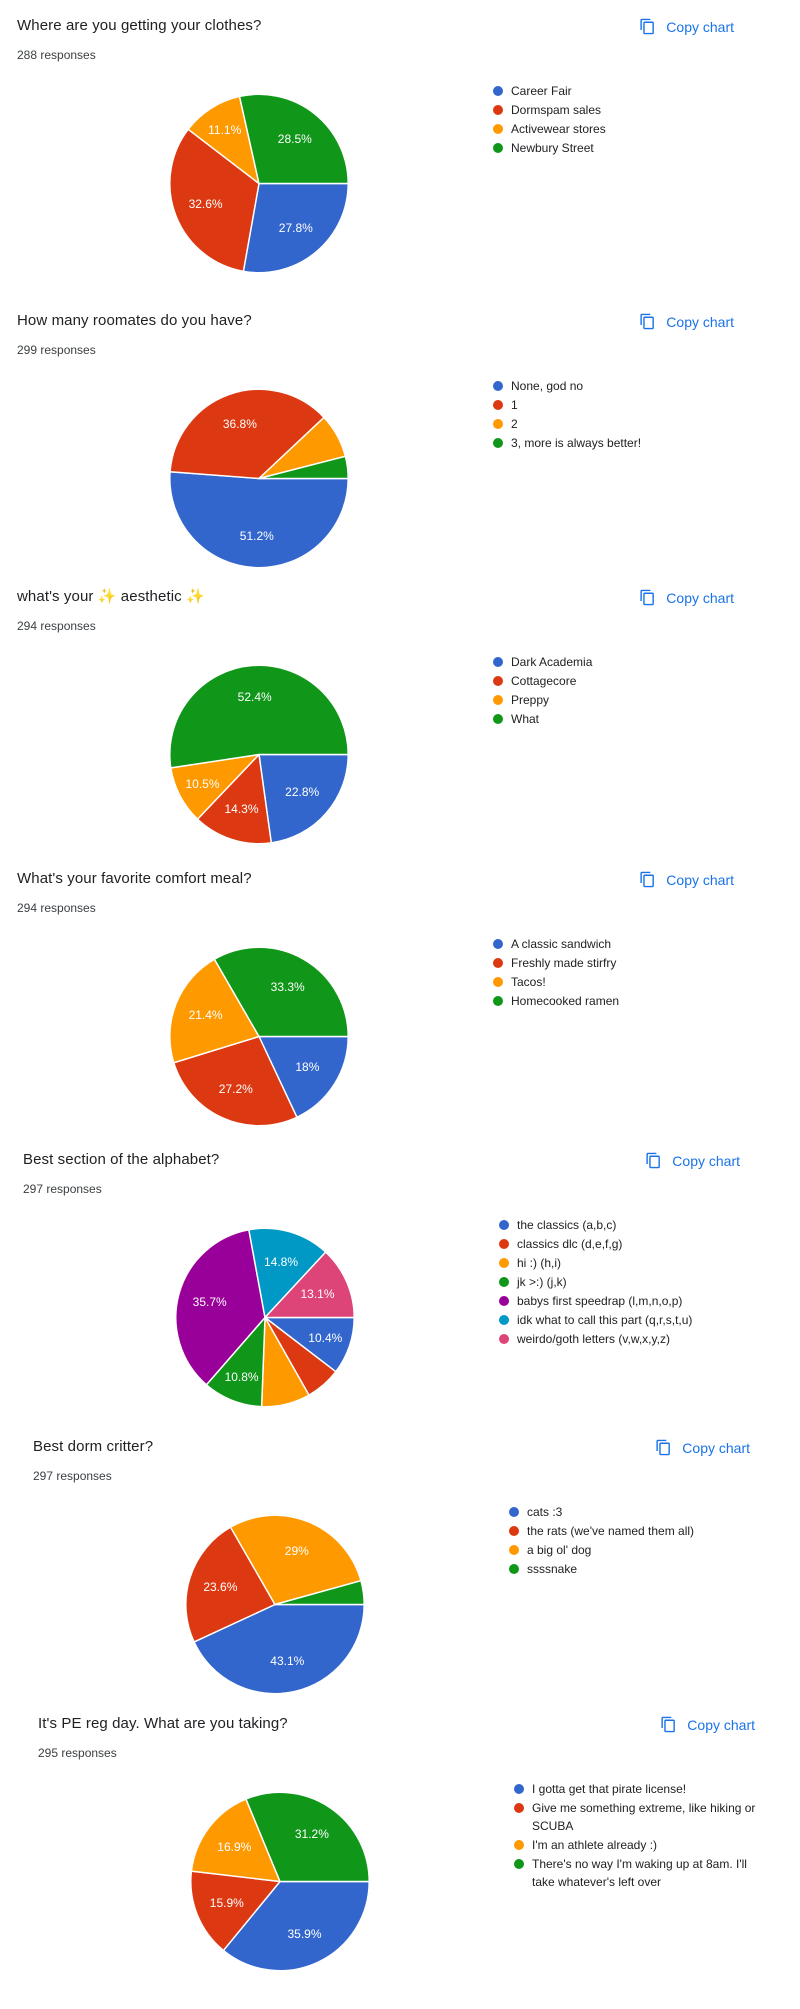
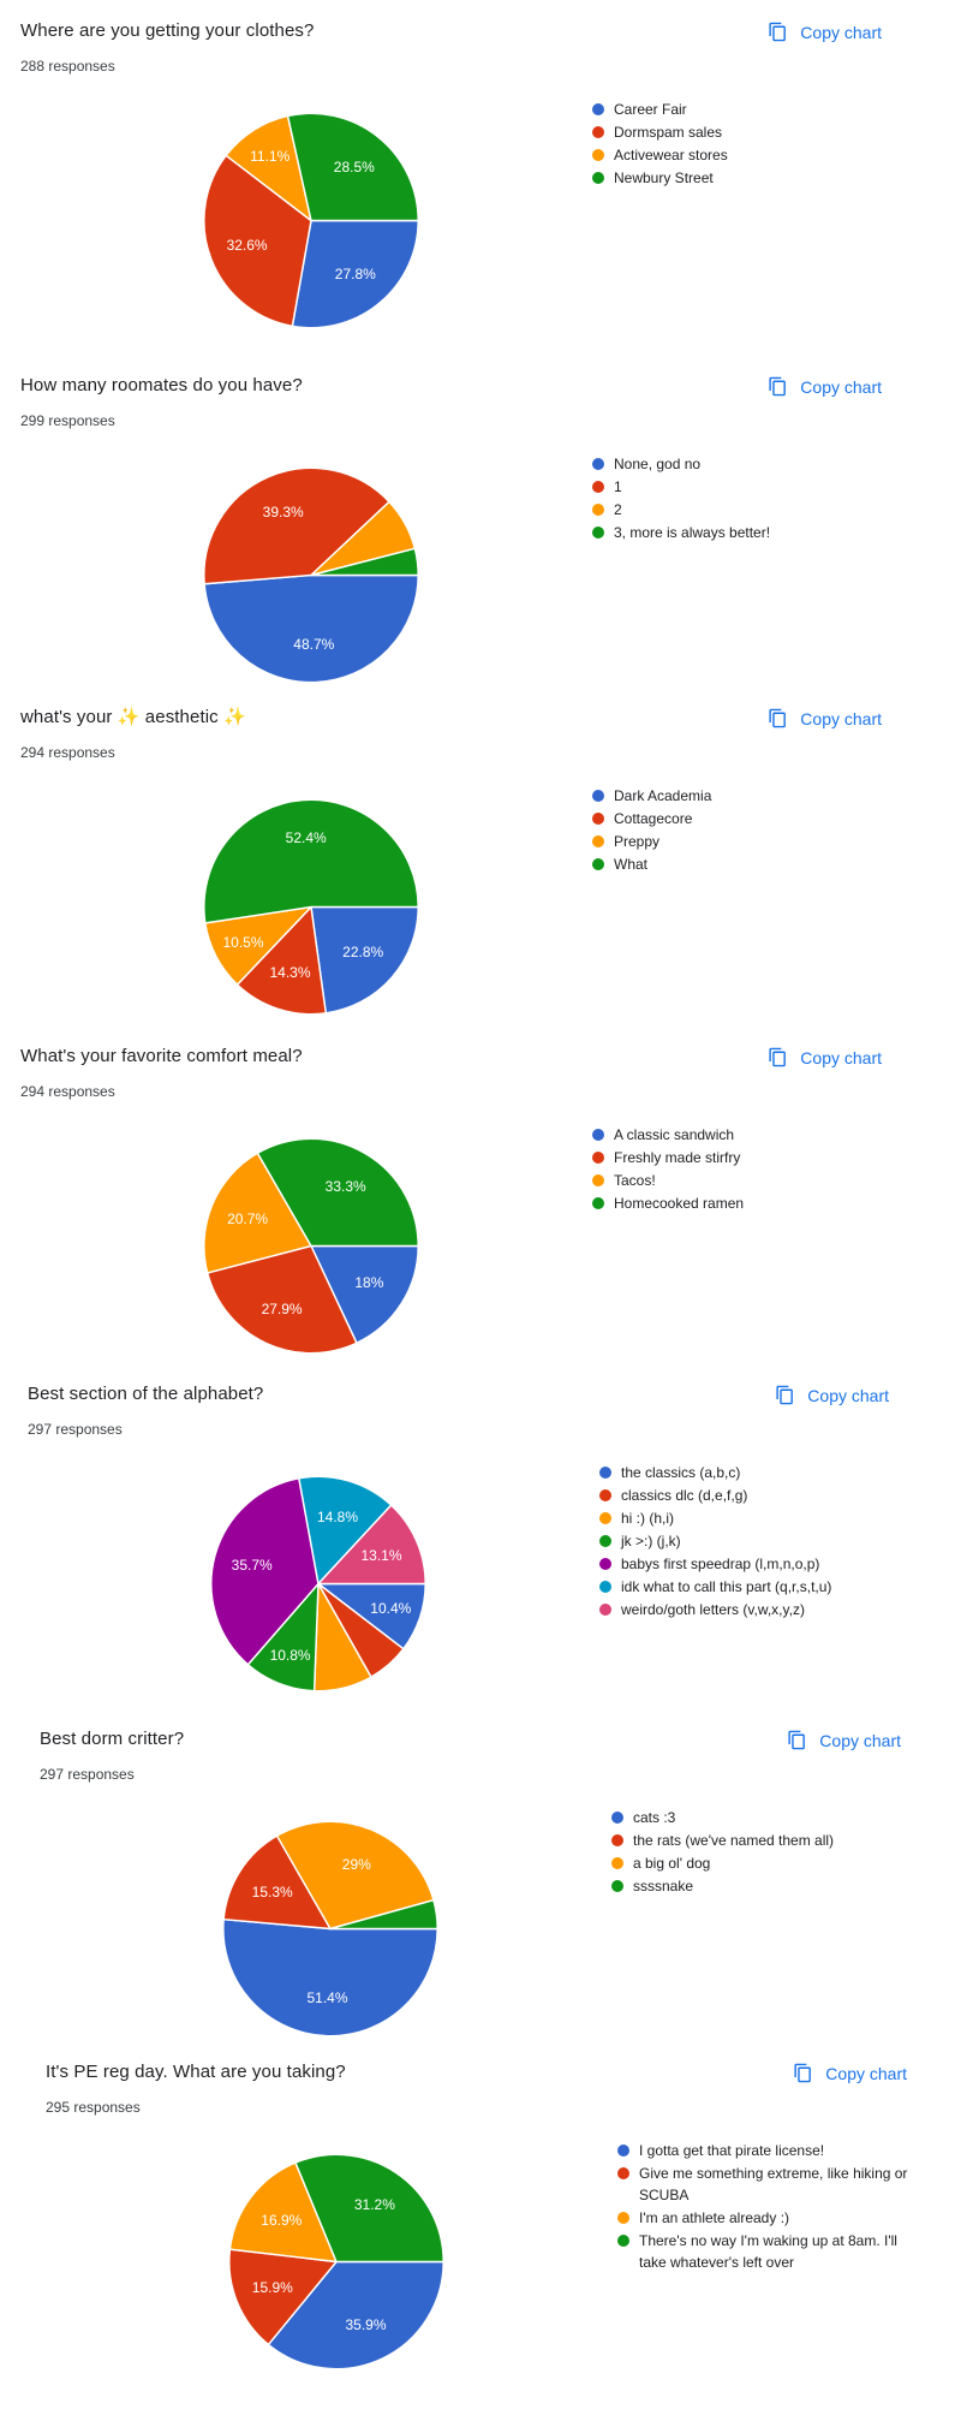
How many roomates do you have?/None, god no: 51.2% -> 48.7%
How many roomates do you have?/1: 36.8% -> 39.3%
What's your favorite comfort meal?/Freshly made stirfry: 27.2% -> 27.9%
What's your favorite comfort meal?/Tacos!: 21.4% -> 20.7%
Best dorm critter?/cats :3: 43.1% -> 51.4%
Best dorm critter?/the rats (we've named them all): 23.6% -> 15.3%
